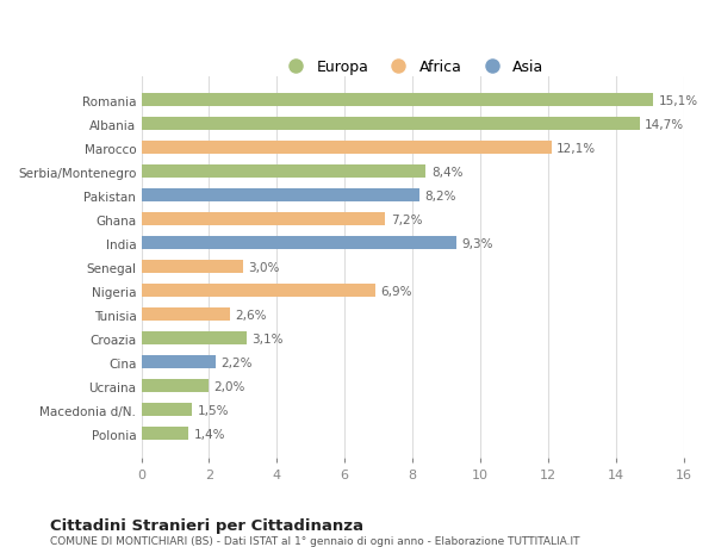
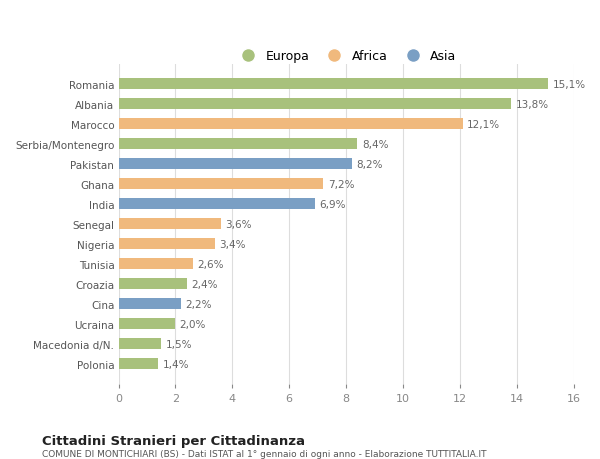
Albania: 14,7% -> 13,8%
India: 9,3% -> 6,9%
Senegal: 3,0% -> 3,6%
Nigeria: 6,9% -> 3,4%
Croazia: 3,1% -> 2,4%
